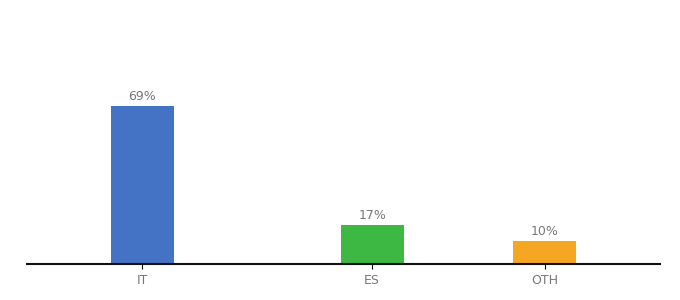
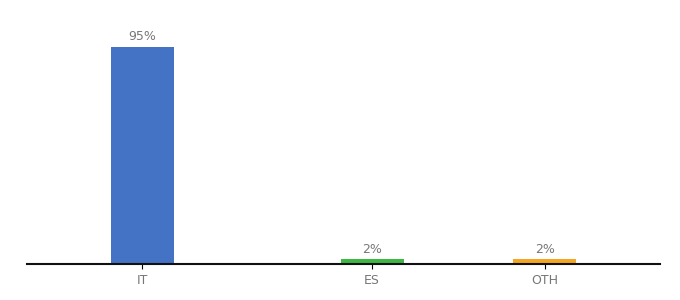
IT: 69% -> 95%
ES: 17% -> 2%
OTH: 10% -> 2%
